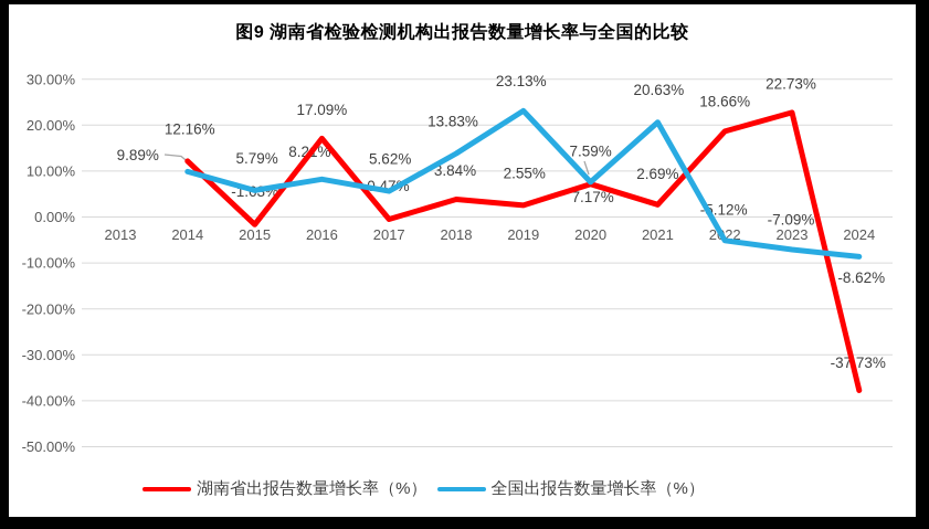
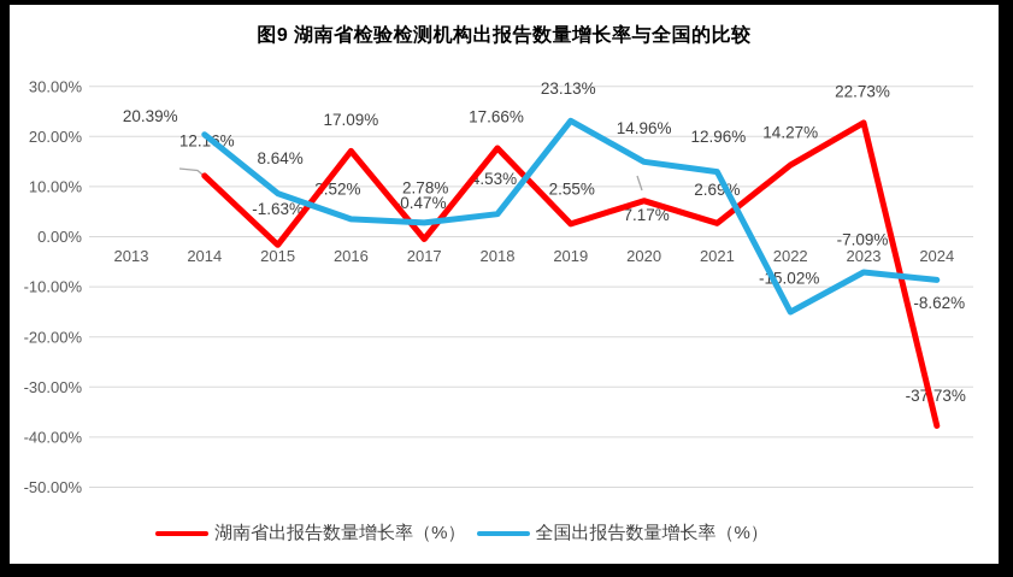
全国出报告数量增长率（%）/2014: 9.89% -> 20.39%
全国出报告数量增长率（%）/2015: 5.79% -> 8.64%
全国出报告数量增长率（%）/2016: 8.21% -> 3.52%
全国出报告数量增长率（%）/2017: 5.62% -> 2.78%
湖南省出报告数量增长率（%）/2018: 3.84% -> 17.66%
全国出报告数量增长率（%）/2018: 13.83% -> 4.53%
全国出报告数量增长率（%）/2020: 7.59% -> 14.96%
全国出报告数量增长率（%）/2021: 20.63% -> 12.96%
湖南省出报告数量增长率（%）/2022: 18.66% -> 14.27%
全国出报告数量增长率（%）/2022: -5.12% -> -15.02%
